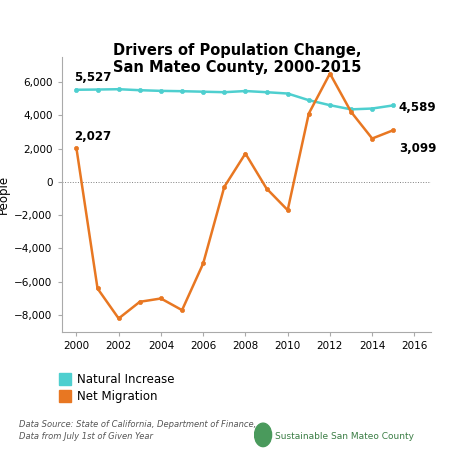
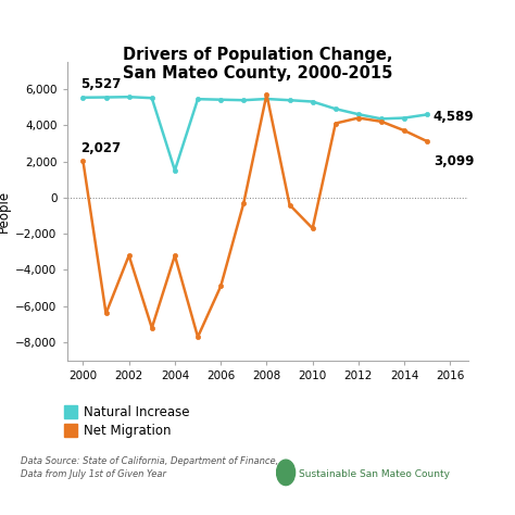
Net Migration/2002: -8,200 -> -3,200
Natural Increase/2004: 5,500 -> 1,500
Net Migration/2004: -7,000 -> -3,200
Net Migration/2008: 1,700 -> 5,700
Net Migration/2012: 6,500 -> 4,400
Net Migration/2014: 2,600 -> 3,700
